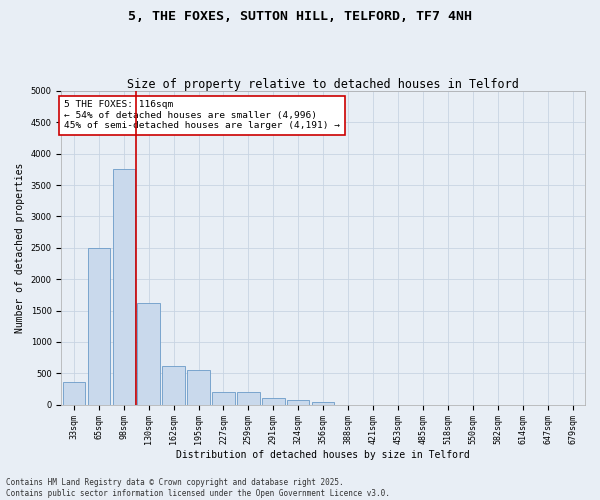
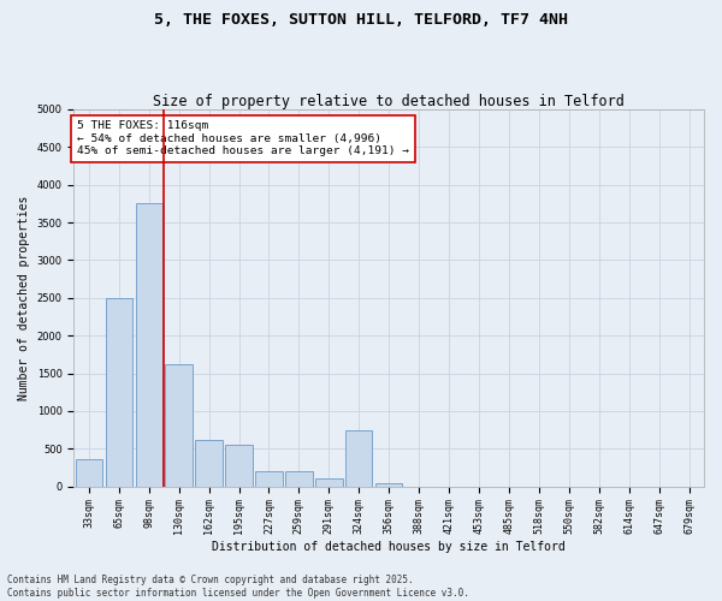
324sqm: 80 -> 740
